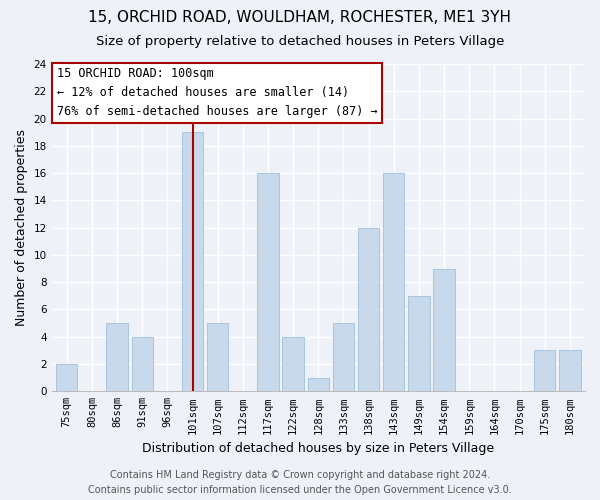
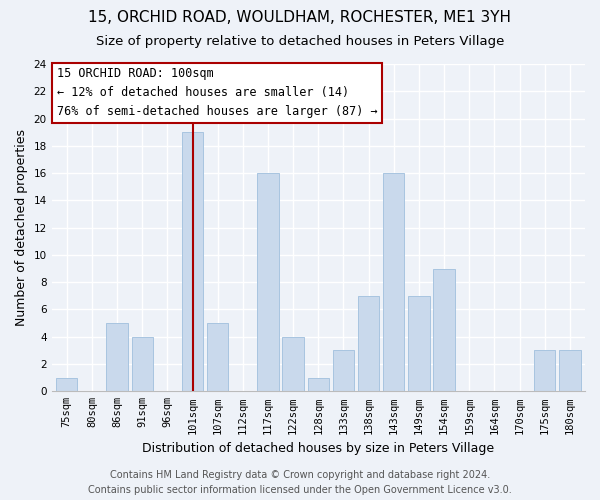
75sqm: 2 -> 1
133sqm: 5 -> 3
138sqm: 12 -> 7
